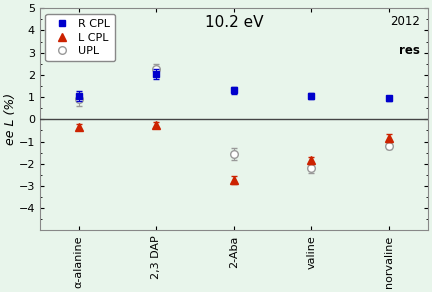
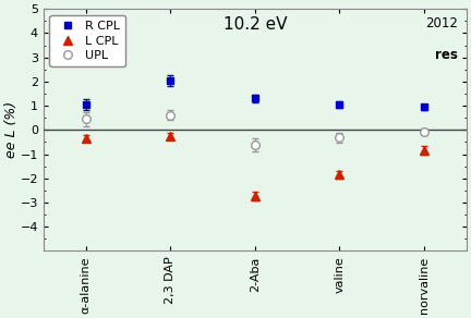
UPL/α-alanine: 0.90 -> 0.45
UPL/2,3 DAP: 2.25 -> 0.62
UPL/2-Aba: -1.55 -> -0.62
UPL/valine: -2.20 -> -0.32
UPL/norvaline: -1.20 -> -0.08
